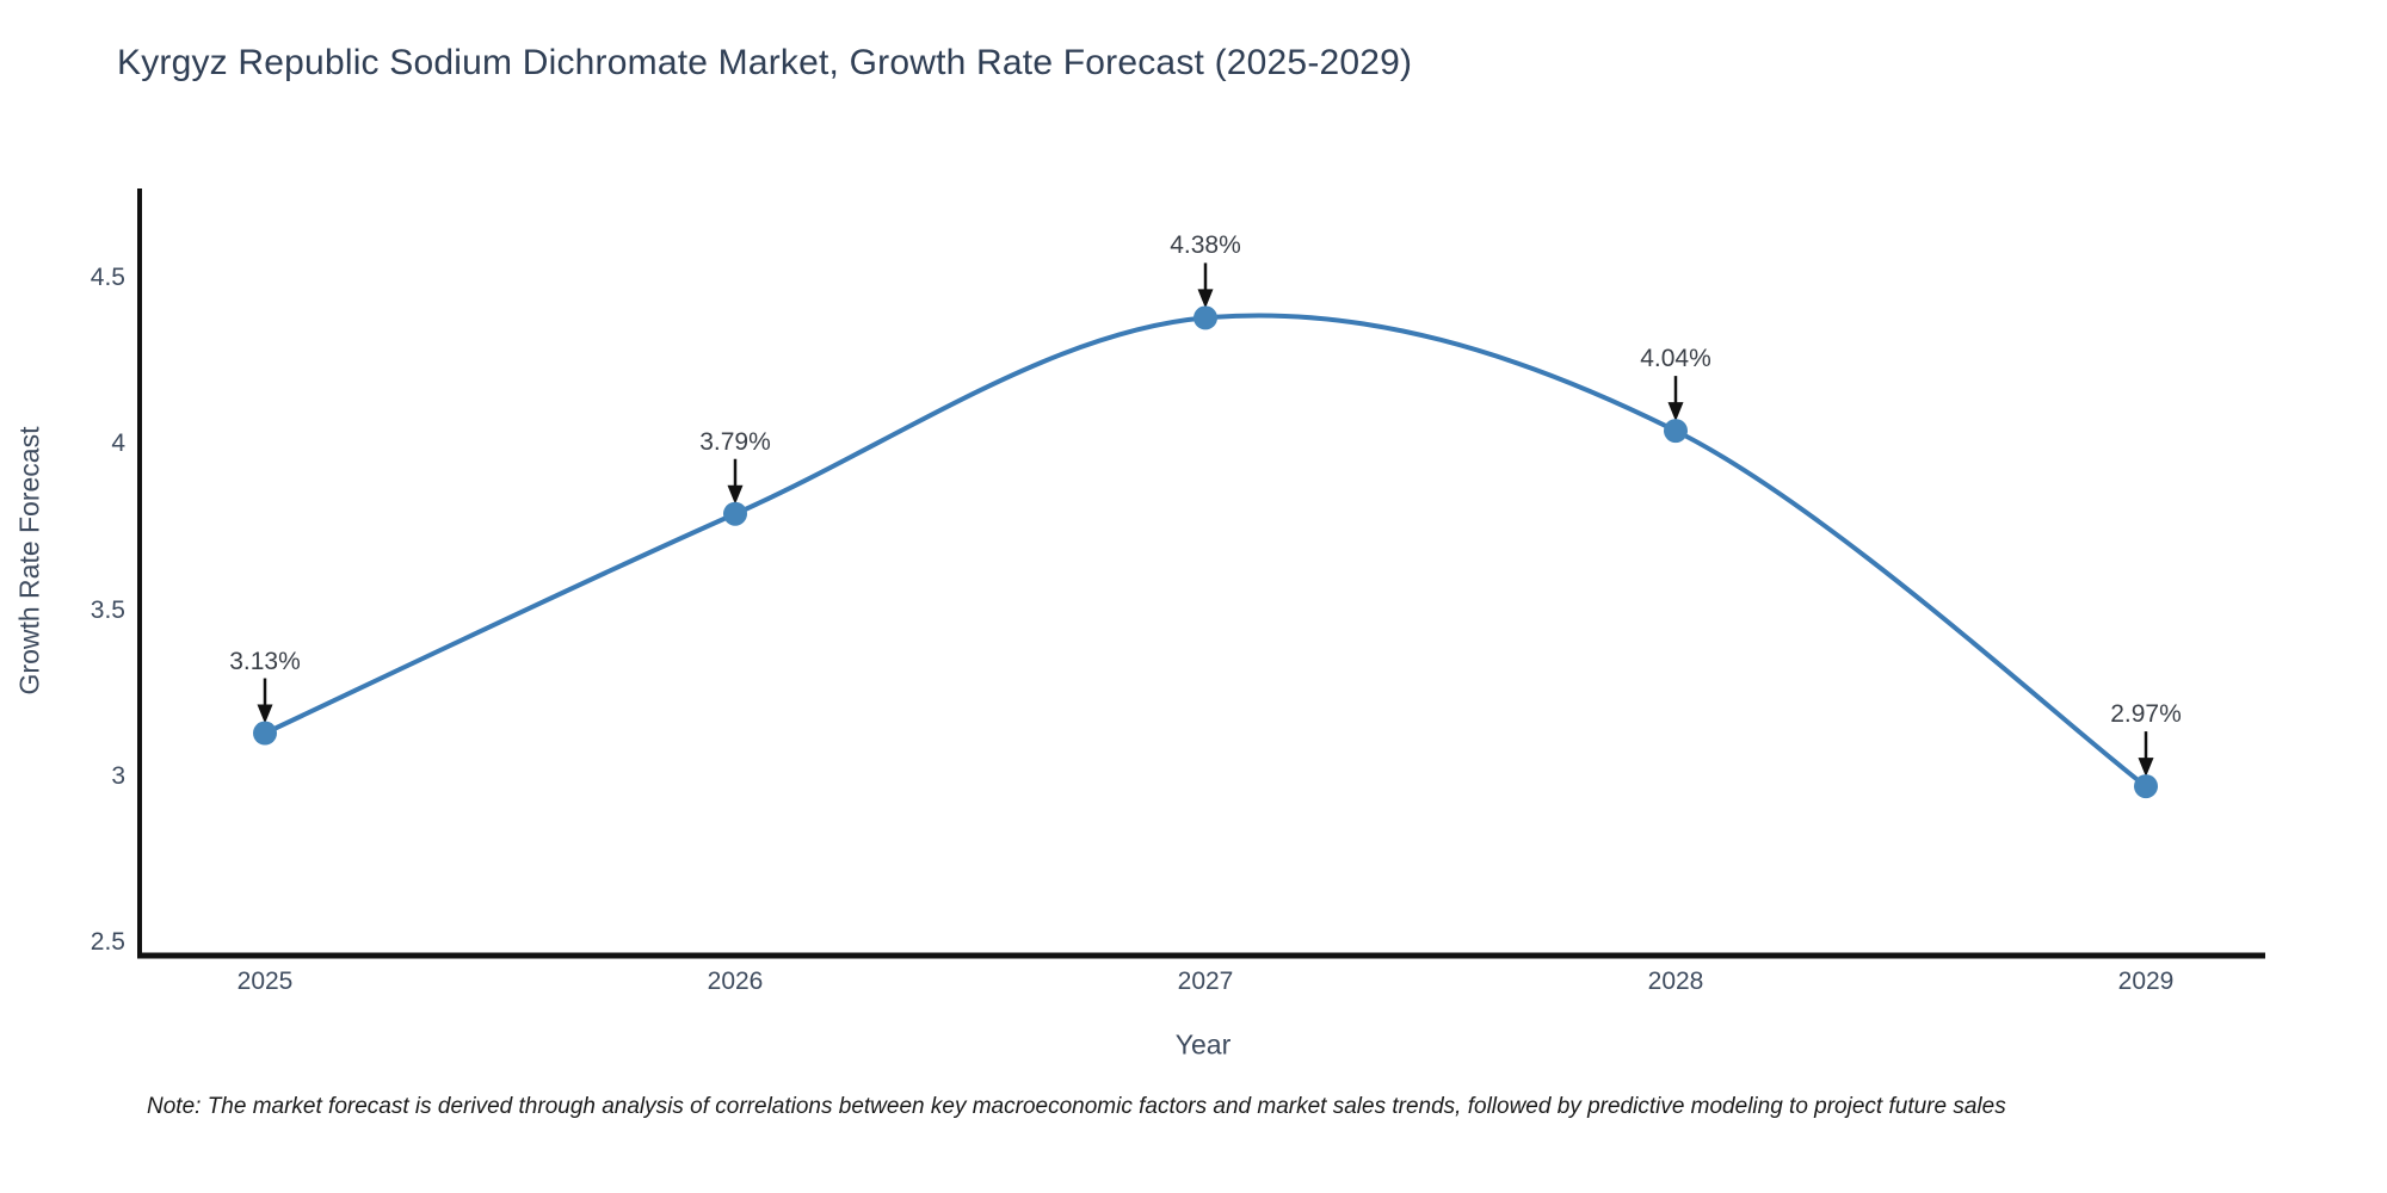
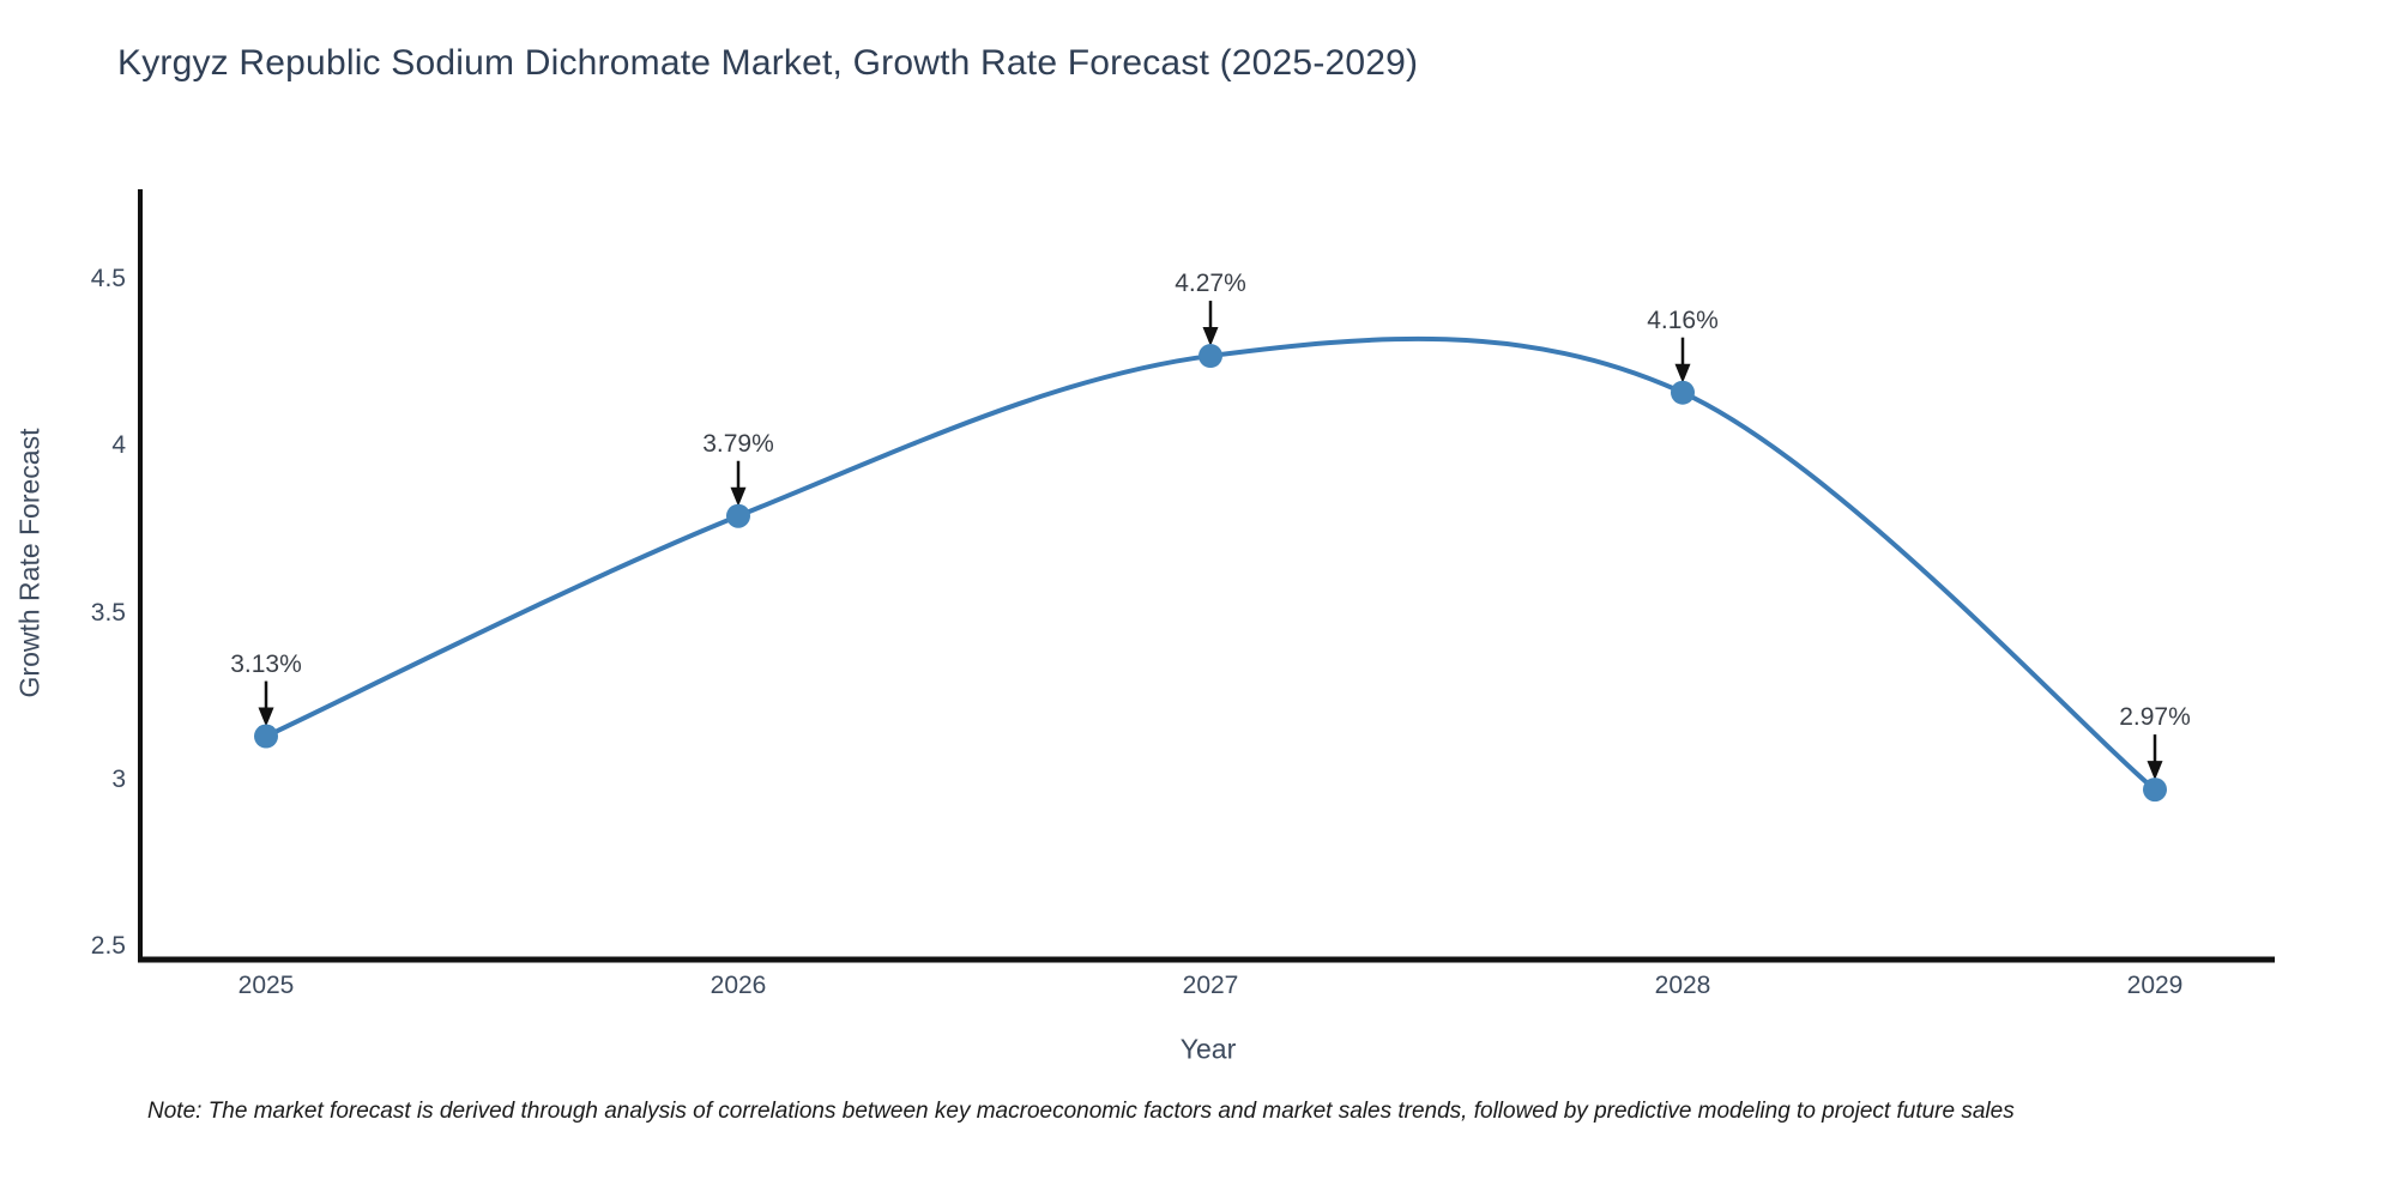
2027: 4.38% -> 4.27%
2028: 4.04% -> 4.16%
